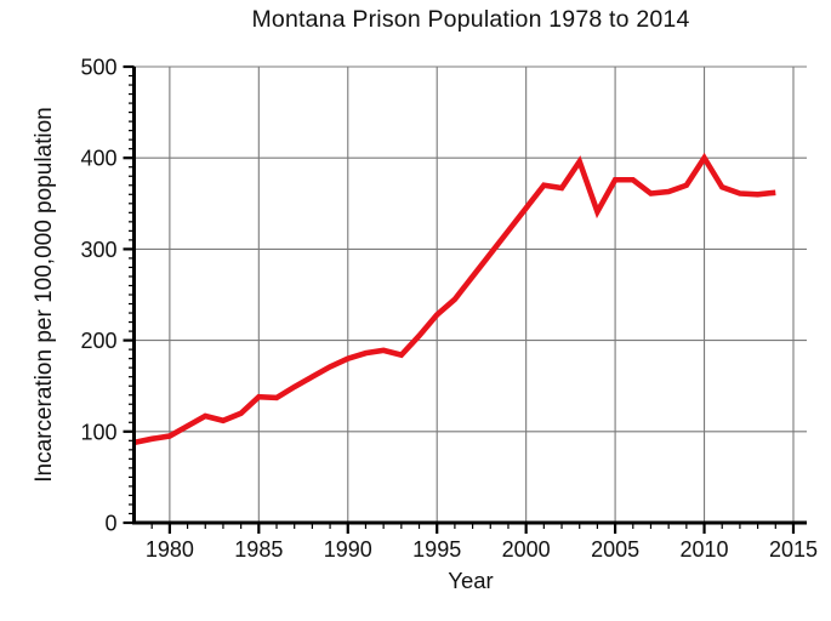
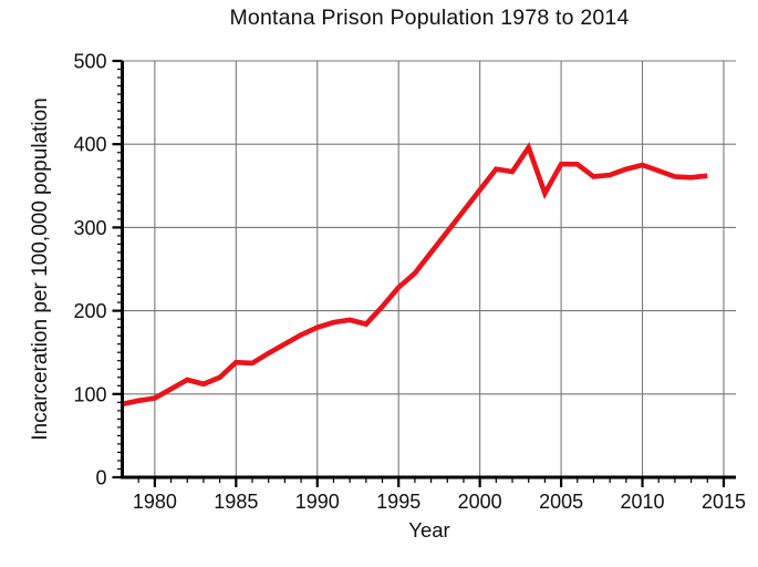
2010: 400 -> 380
